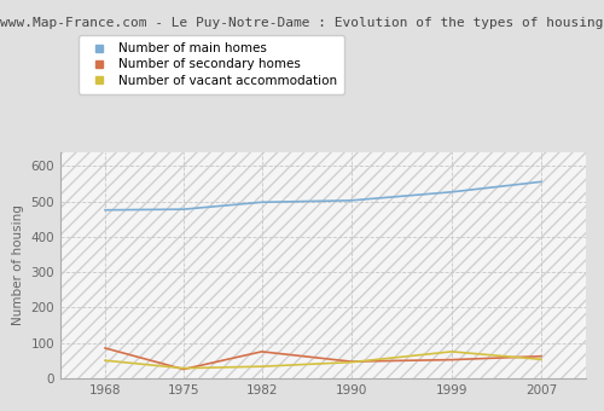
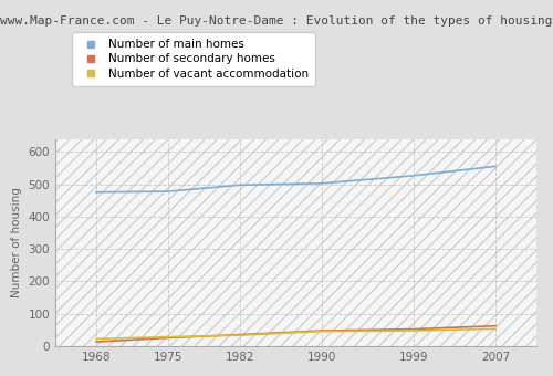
Number of secondary homes/1968: 85 -> 13
Number of vacant accommodation/1968: 50 -> 22
Number of secondary homes/1982: 75 -> 35
Number of vacant accommodation/1999: 75 -> 47
